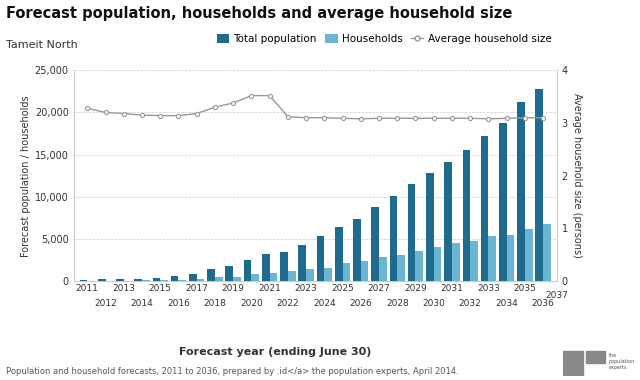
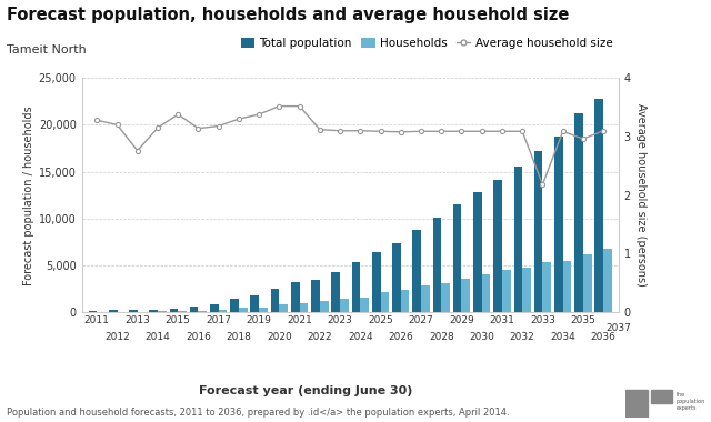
Average household size/2013: 3.18 -> 2.76
Average household size/2015: 3.14 -> 3.38
Average household size/2033: 3.08 -> 2.18
Average household size/2035: 3.10 -> 2.96
